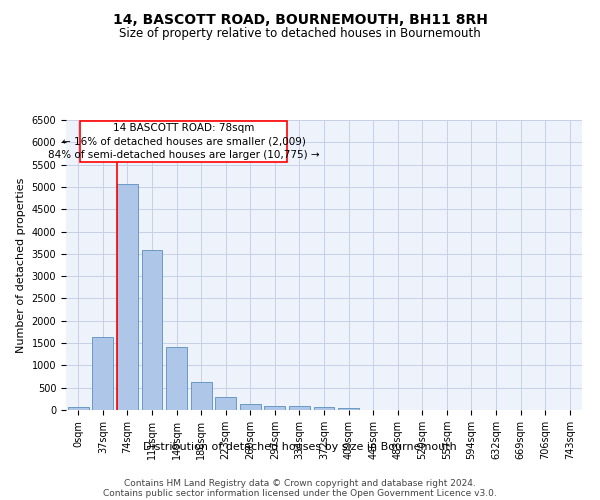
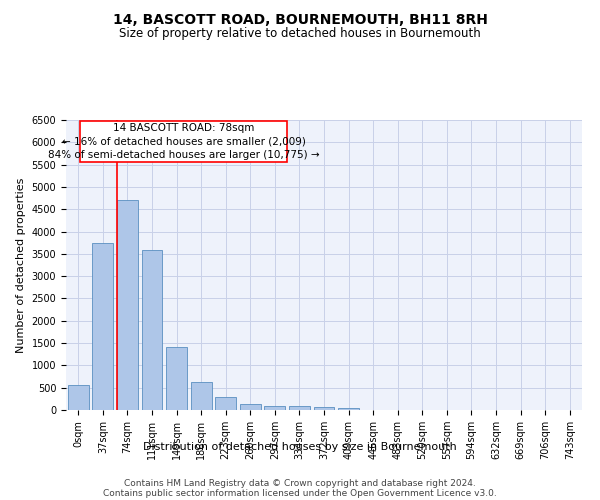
0sqm: 70 -> 550
37sqm: 1640 -> 3750
74sqm: 5060 -> 4700
